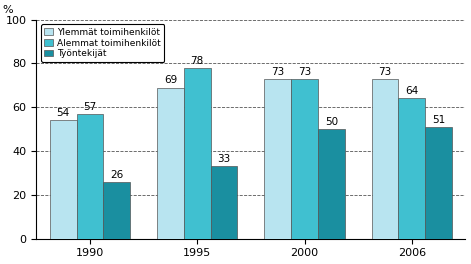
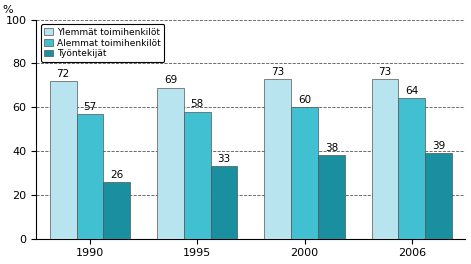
Ylemmät toimihenkilöt/1990: 54 -> 72
Alemmat toimihenkilöt/1995: 78 -> 58
Alemmat toimihenkilöt/2000: 73 -> 60
Työntekijät/2000: 50 -> 38
Työntekijät/2006: 51 -> 39
